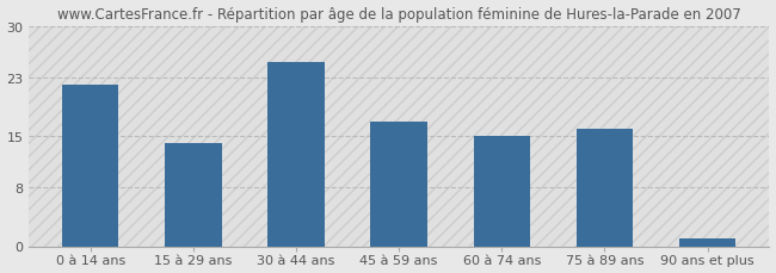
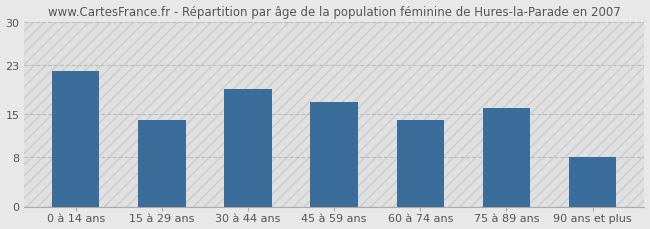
30 à 44 ans: 25 -> 19
60 à 74 ans: 15 -> 14
90 ans et plus: 1 -> 8
